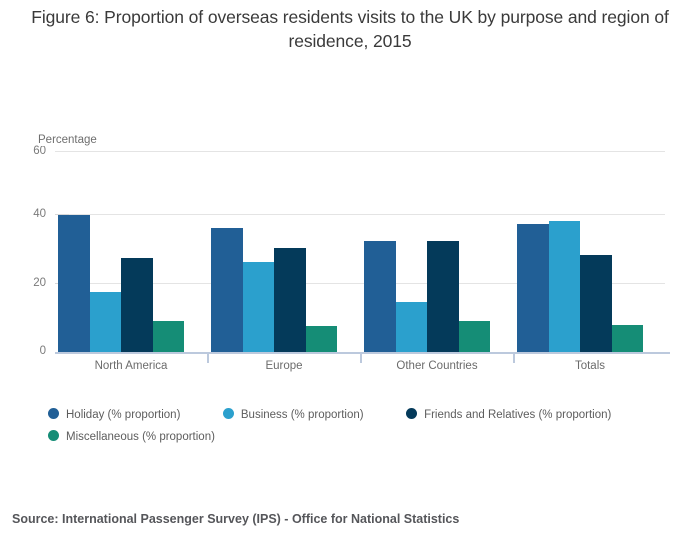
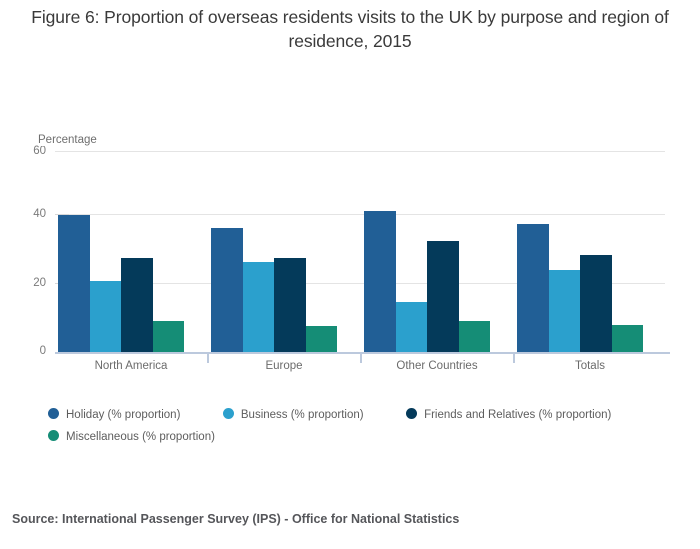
Business (% proportion)/North America: 18 -> 21
Friends and Relatives (% proportion)/Europe: 31 -> 28
Holiday (% proportion)/Other Countries: 33 -> 42
Business (% proportion)/Totals: 39 -> 24
